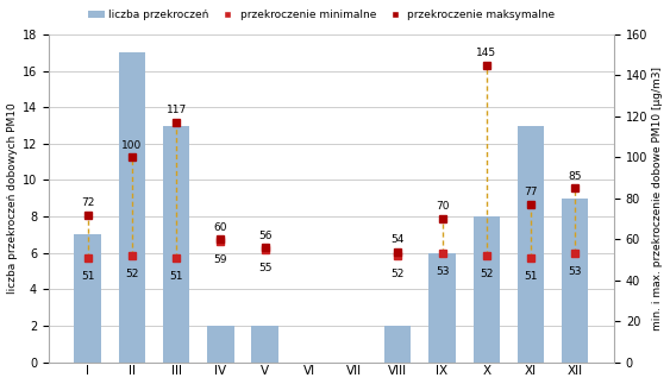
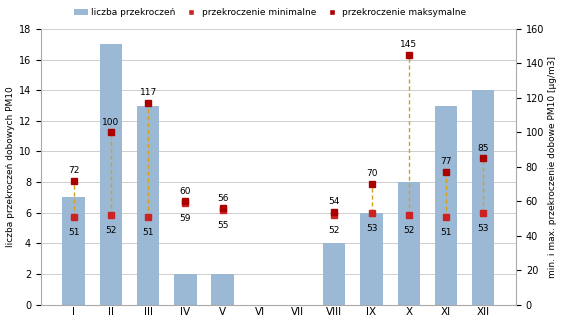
VIII: 2 -> 4
XII: 9 -> 14
